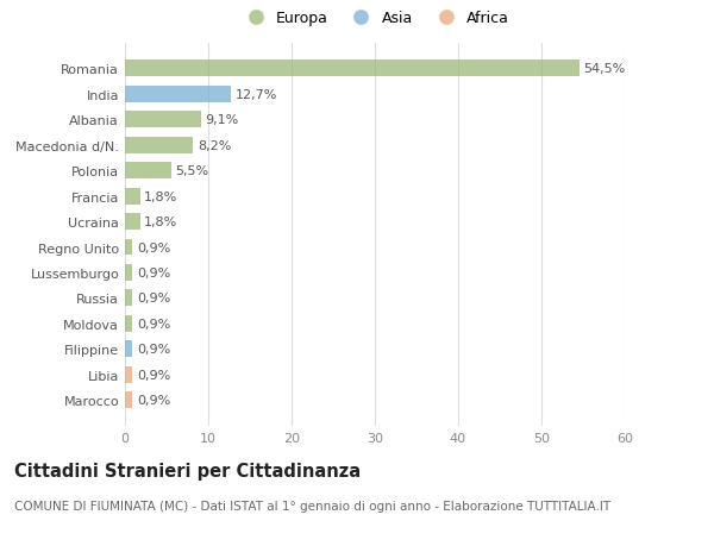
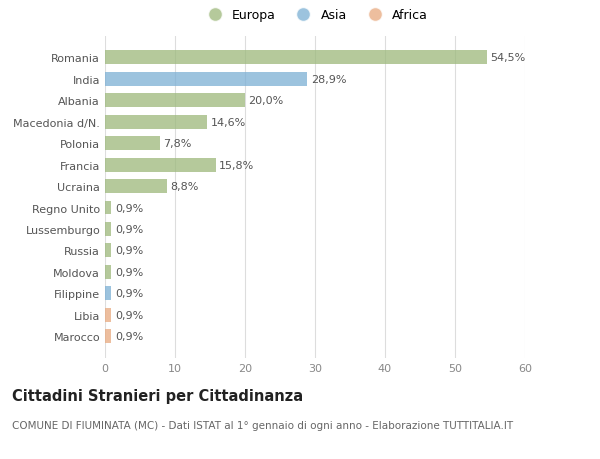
India: 12,7% -> 28,9%
Albania: 9,1% -> 20,0%
Macedonia d/N.: 8,2% -> 14,6%
Polonia: 5,5% -> 7,8%
Francia: 1,8% -> 15,8%
Ucraina: 1,8% -> 8,8%
